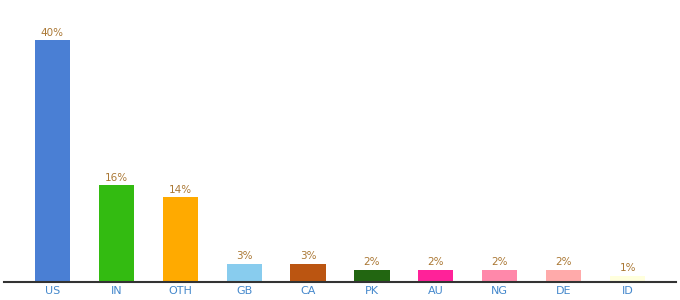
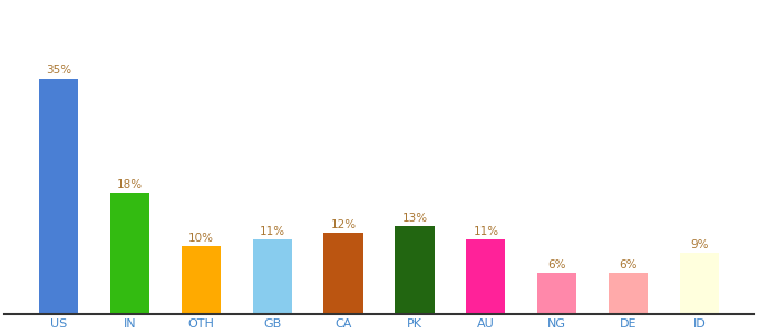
US: 40% -> 35%
IN: 16% -> 18%
OTH: 14% -> 10%
GB: 3% -> 11%
CA: 3% -> 12%
PK: 2% -> 13%
AU: 2% -> 11%
NG: 2% -> 6%
DE: 2% -> 6%
ID: 1% -> 9%
